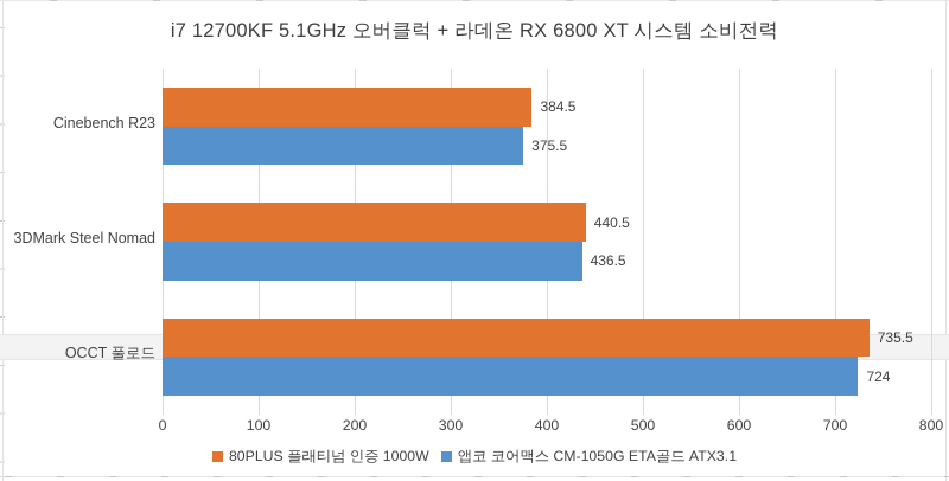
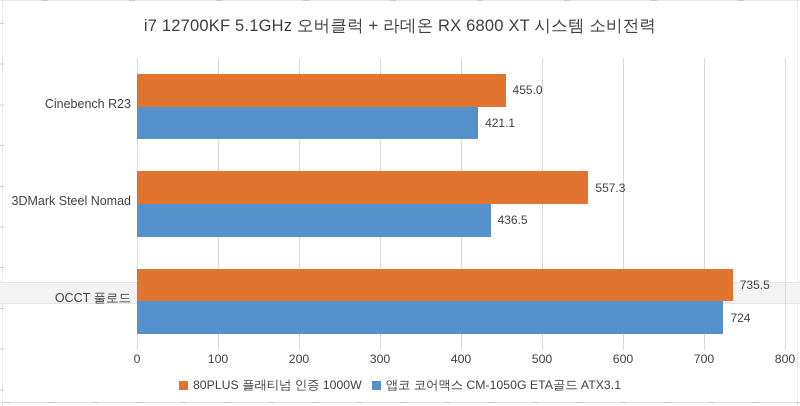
80PLUS 플래티넘 인증 1000W/Cinebench R23: 384.5 -> 455.0
앱코 코어맥스 CM-1050G ETA골드 ATX3.1/Cinebench R23: 375.5 -> 421.1
80PLUS 플래티넘 인증 1000W/3DMark Steel Nomad: 440.5 -> 557.3
